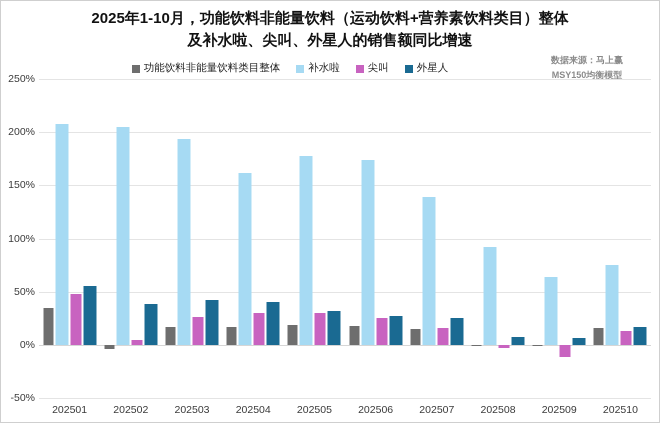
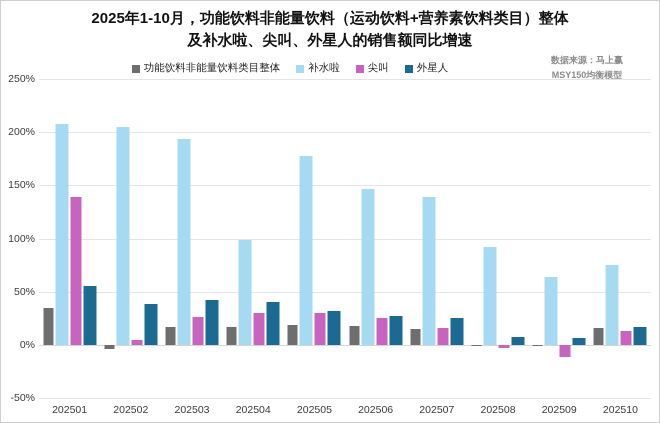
尖叫/202501: 48% -> 139%
补水啦/202504: 162% -> 99%
补水啦/202506: 174% -> 147%
